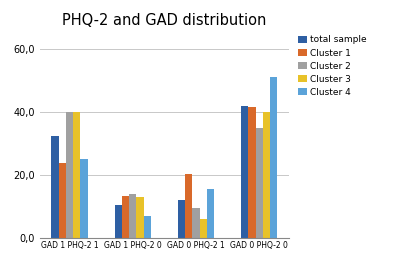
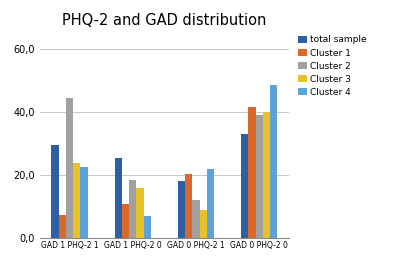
total sample/GAD 1 PHQ-2 1: 32,5 -> 29,5
Cluster 1/GAD 1 PHQ-2 1: 24,0 -> 7,5
Cluster 2/GAD 1 PHQ-2 1: 40,0 -> 44,5
Cluster 3/GAD 1 PHQ-2 1: 40 -> 24
Cluster 4/GAD 1 PHQ-2 1: 25,0 -> 22,5
total sample/GAD 1 PHQ-2 0: 10,5 -> 25,5
Cluster 1/GAD 1 PHQ-2 0: 13,5 -> 11,0
Cluster 2/GAD 1 PHQ-2 0: 14,0 -> 18,5
Cluster 3/GAD 1 PHQ-2 0: 13 -> 16
total sample/GAD 0 PHQ-2 1: 12,0 -> 18,0
Cluster 2/GAD 0 PHQ-2 1: 9,5 -> 12,0
Cluster 3/GAD 0 PHQ-2 1: 6 -> 9
Cluster 4/GAD 0 PHQ-2 1: 15,5 -> 22,0
total sample/GAD 0 PHQ-2 0: 42,0 -> 33,0
Cluster 2/GAD 0 PHQ-2 0: 35,0 -> 39,0
Cluster 4/GAD 0 PHQ-2 0: 51,0 -> 48,5
